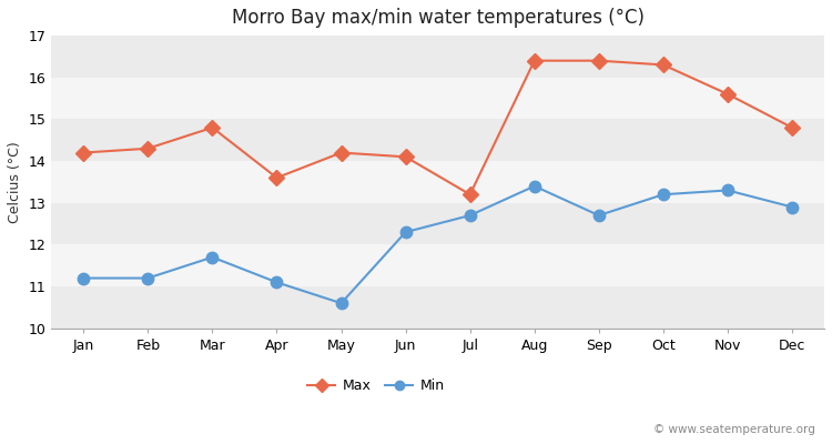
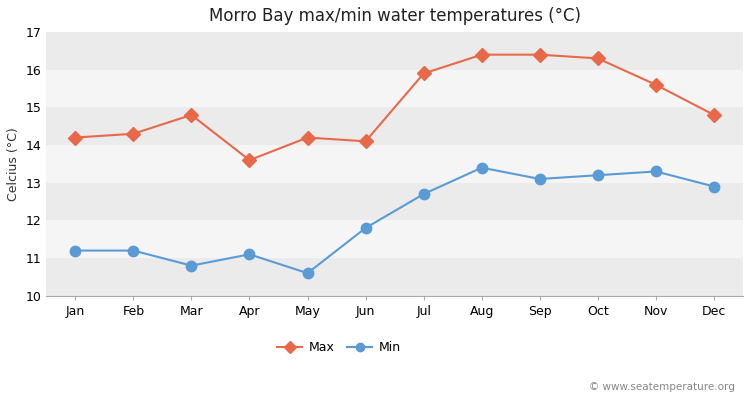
Min/Mar: 11.7 -> 10.8
Min/Jun: 12.3 -> 11.8
Max/Jul: 13.2 -> 15.9
Min/Sep: 12.7 -> 13.1
